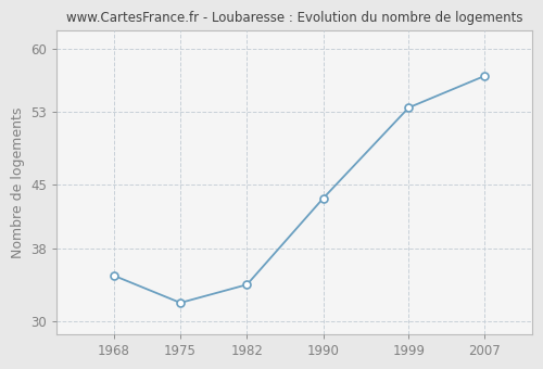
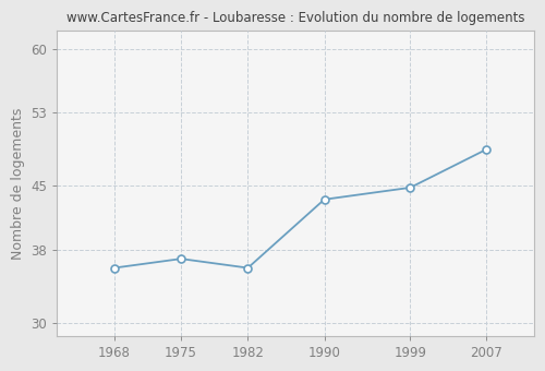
1968: 35.0 -> 36.0
1975: 32.0 -> 37.0
1982: 34.0 -> 36.0
1999: 53.5 -> 44.8
2007: 57.0 -> 49.0
